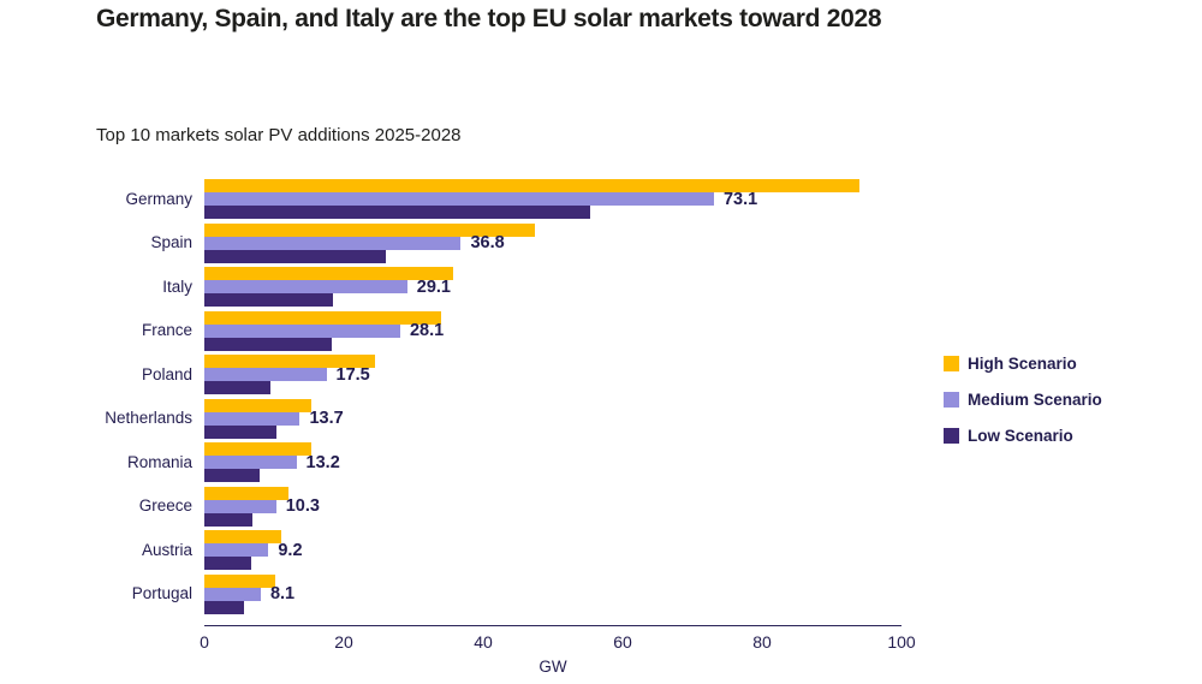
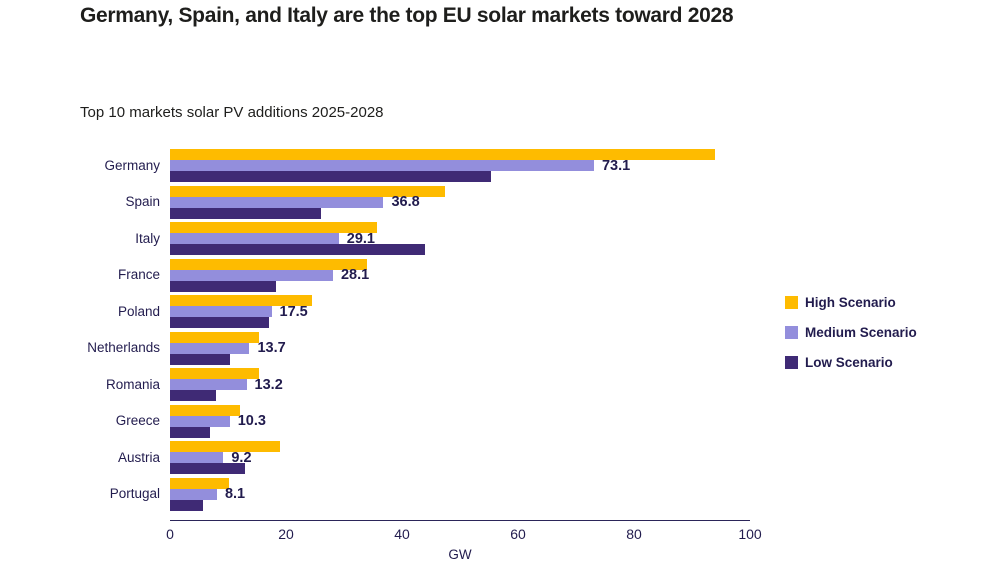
Low Scenario/Italy: 18 -> 44
Low Scenario/Poland: 9 -> 17
High Scenario/Austria: 11 -> 19
Low Scenario/Austria: 7 -> 13
